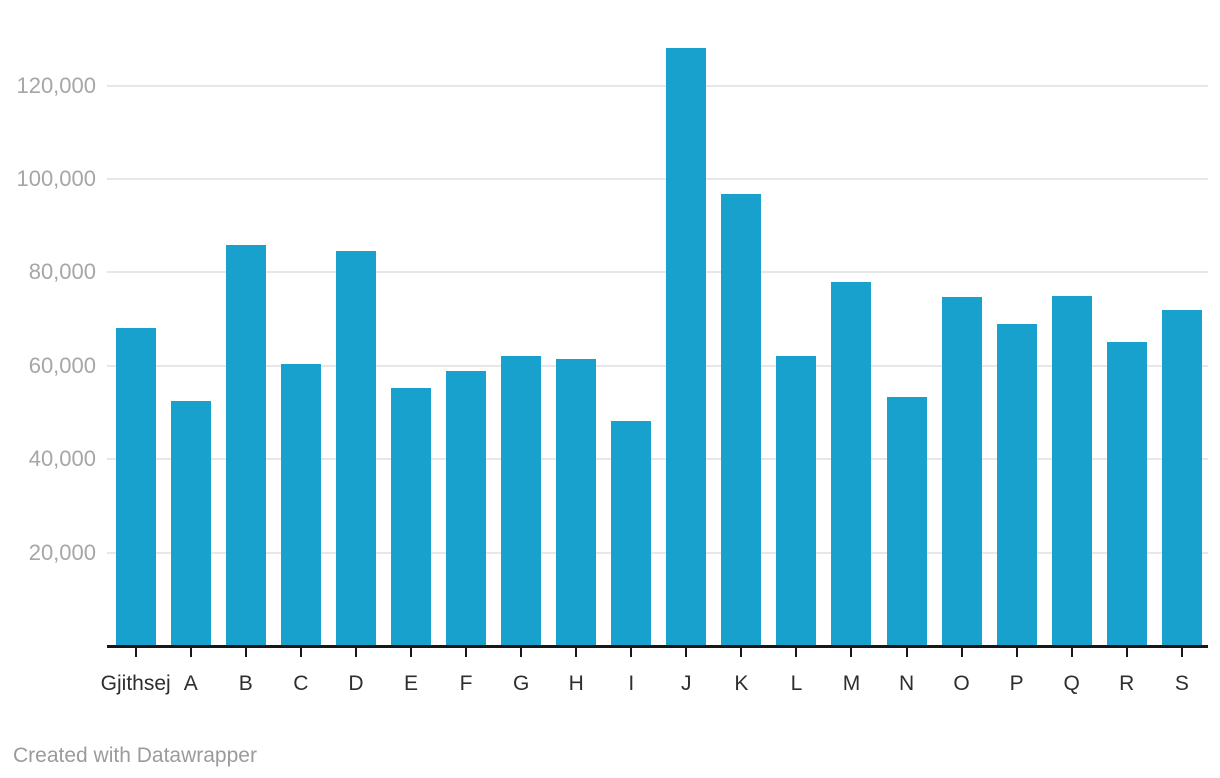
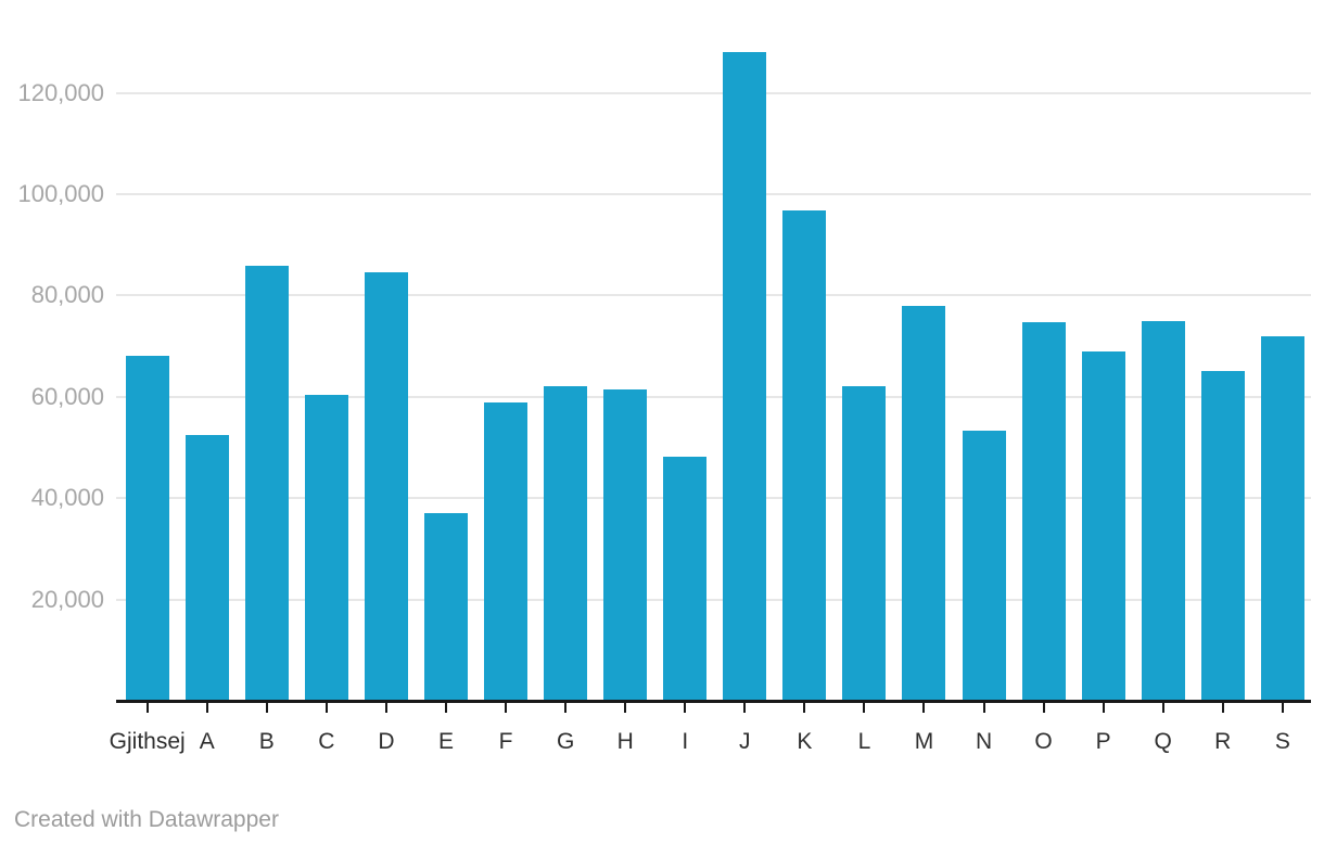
E: 55000 -> 37000
